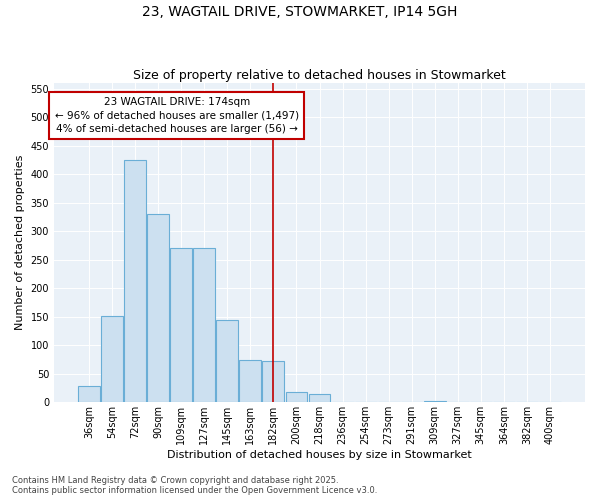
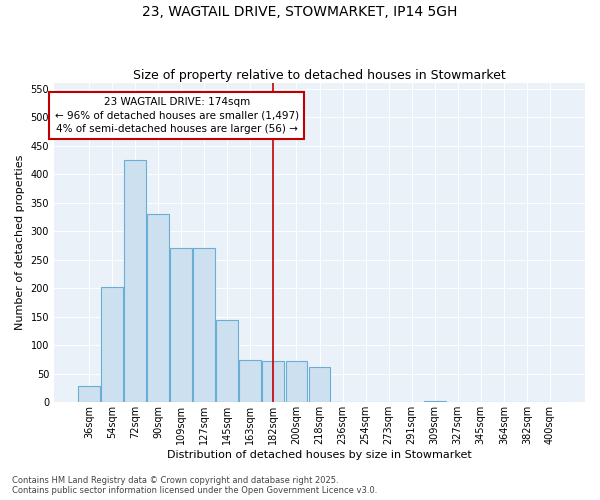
54sqm: 152 -> 202
200sqm: 18 -> 72
218sqm: 15 -> 62
